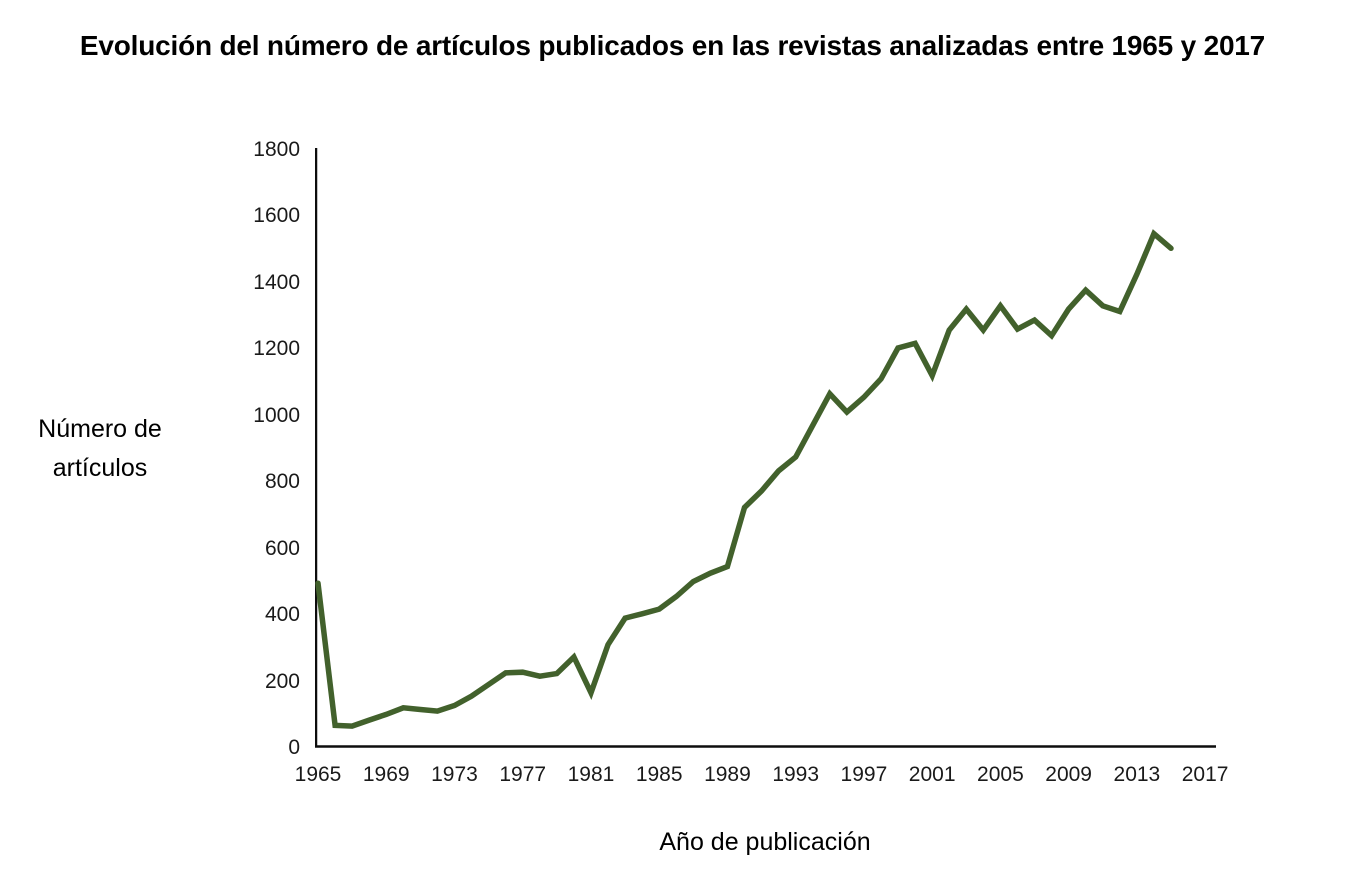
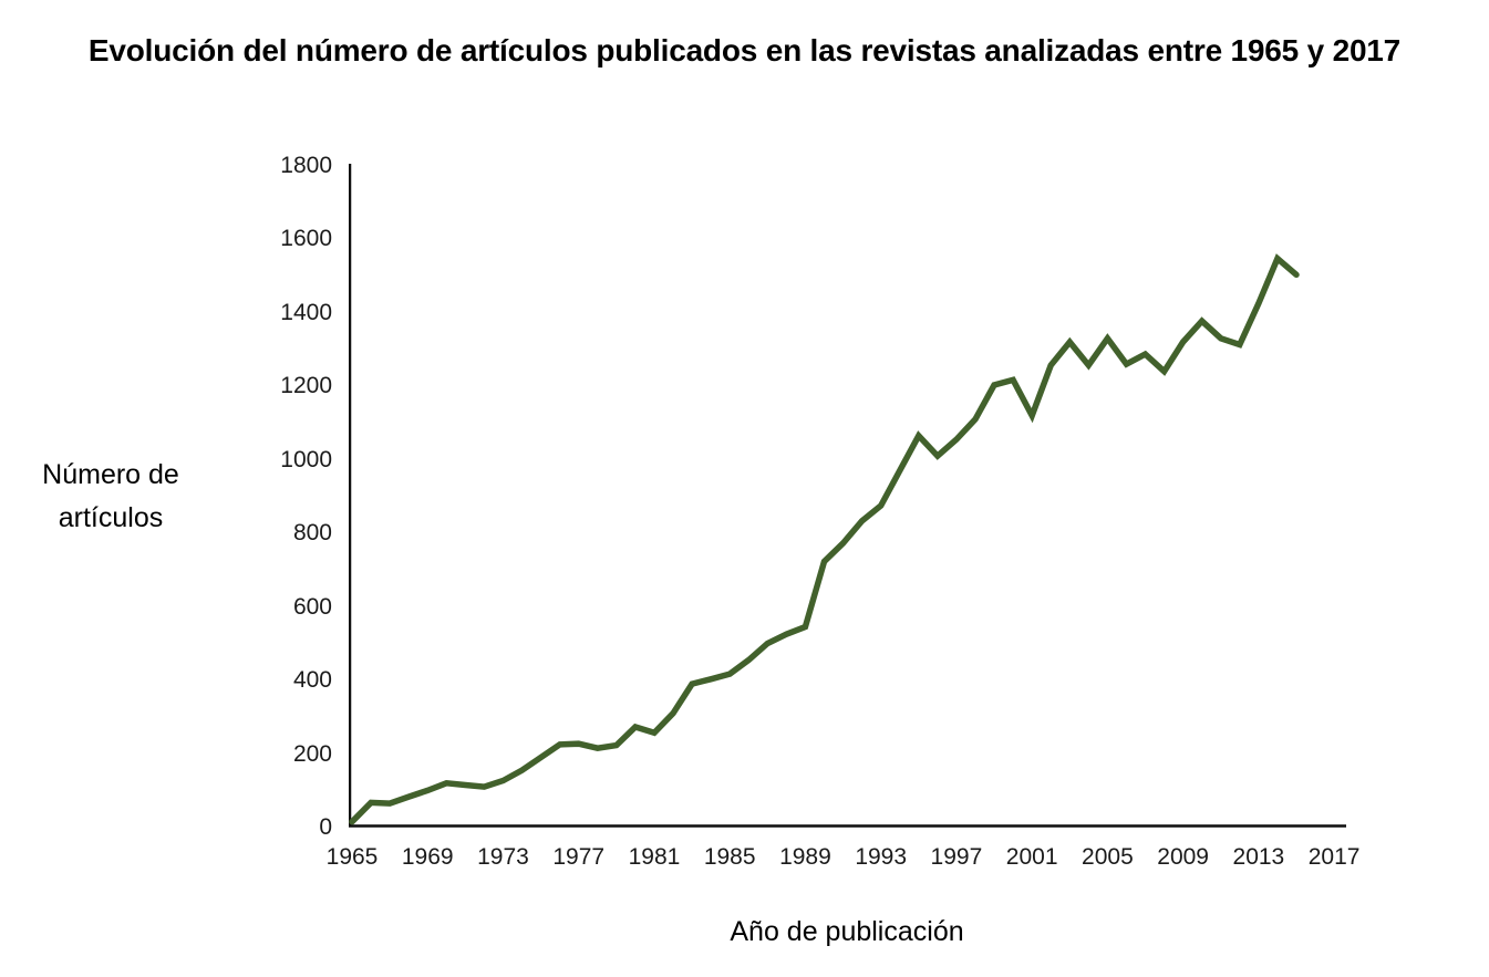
1965: 490 -> 10
1981: 160 -> 250
